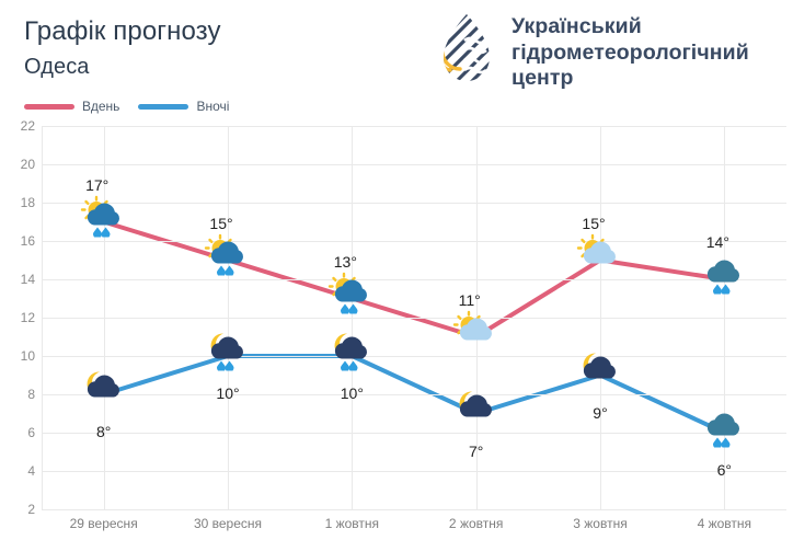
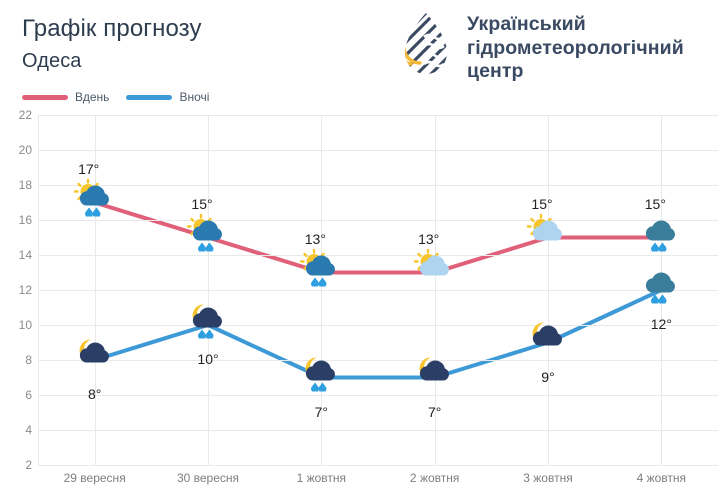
Вночі/1 жовтня: 10° -> 7°
Вдень/2 жовтня: 11° -> 13°
Вдень/4 жовтня: 14° -> 15°
Вночі/4 жовтня: 6° -> 12°
